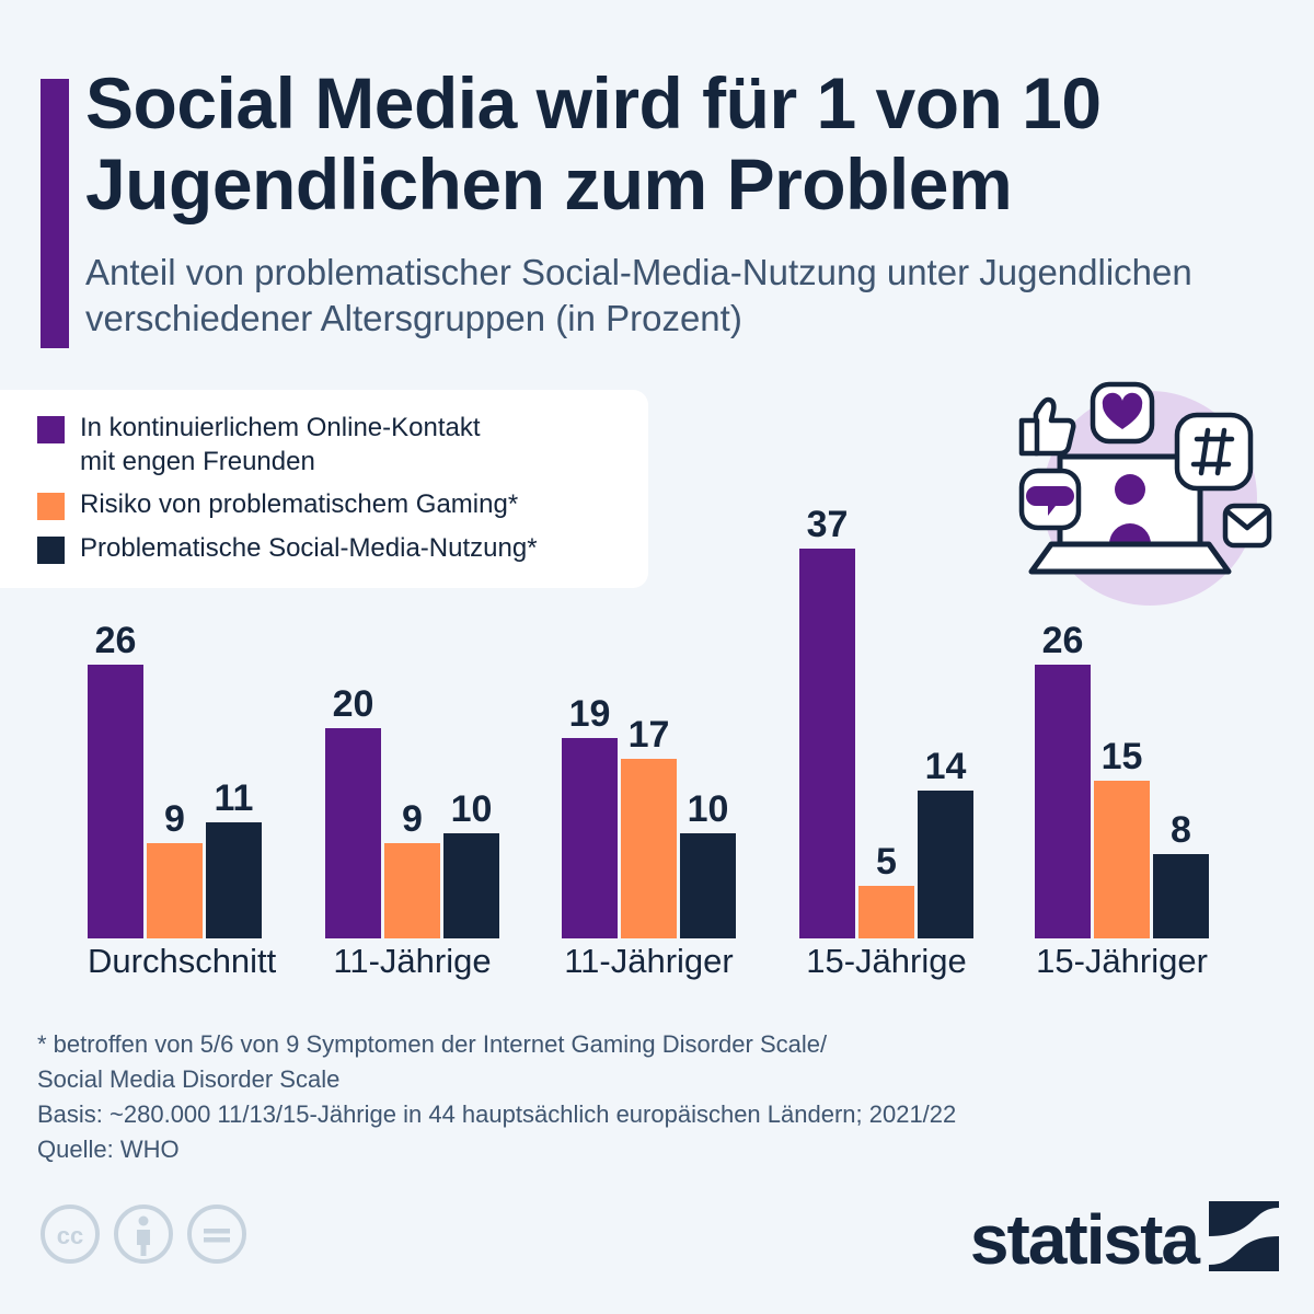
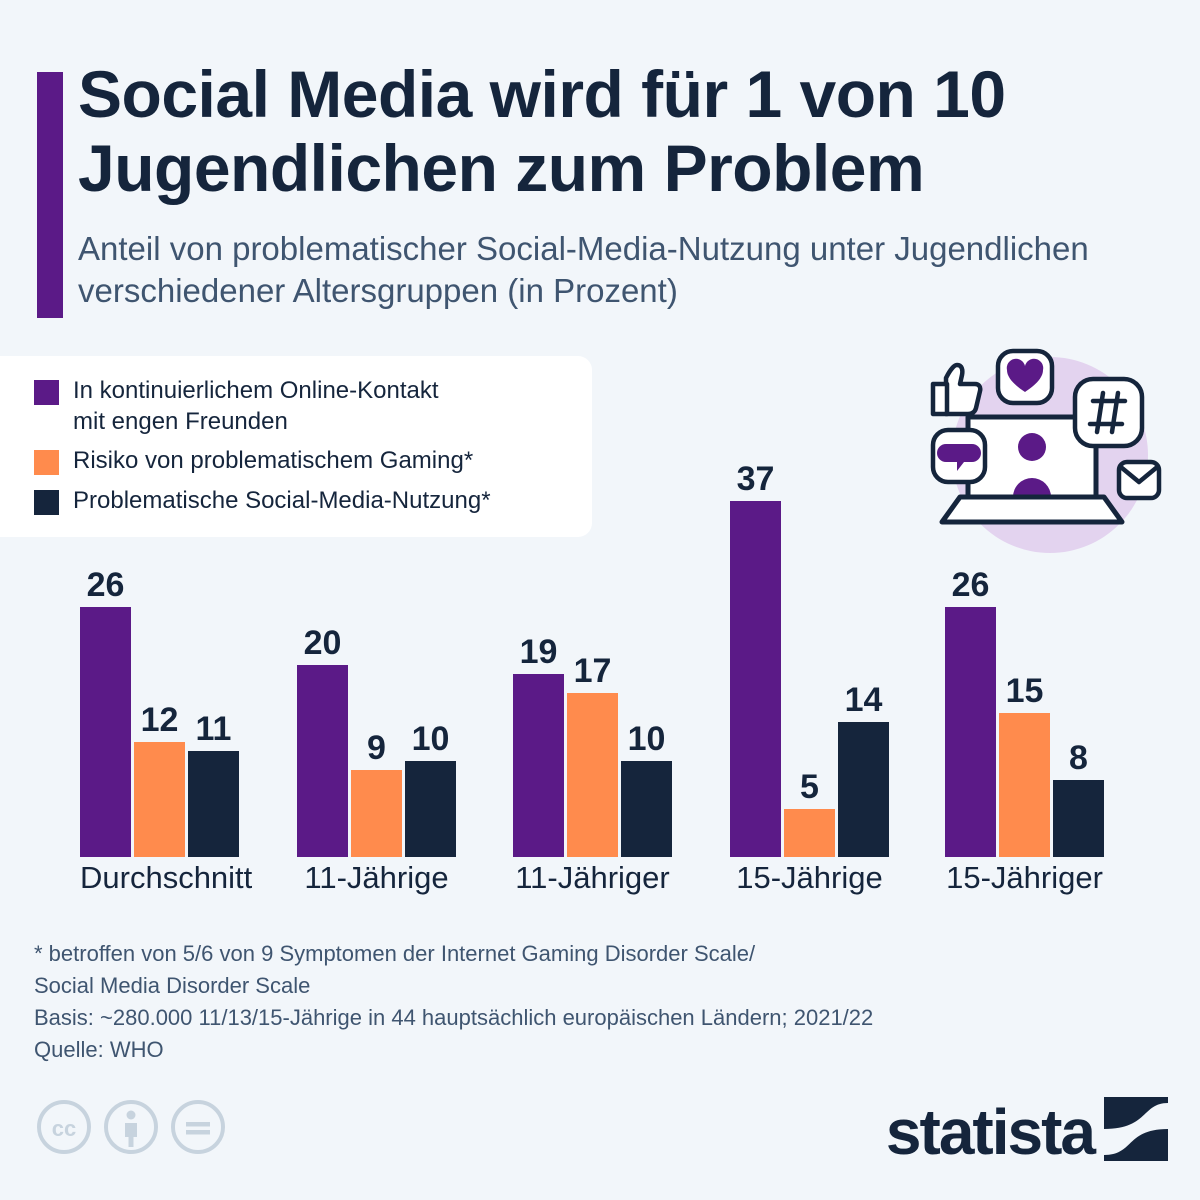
Risiko von problematischem Gaming*/Durchschnitt: 9 -> 12
